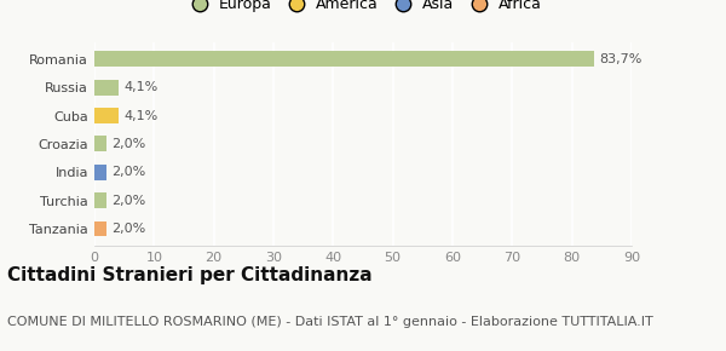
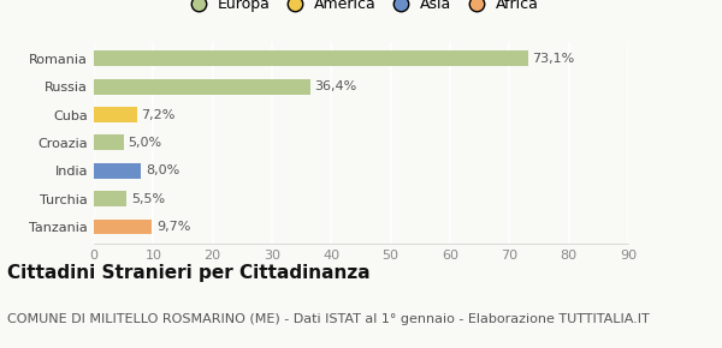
Romania: 83,7% -> 73,1%
Russia: 4,1% -> 36,4%
Cuba: 4,1% -> 7,2%
Croazia: 2,0% -> 5,0%
India: 2,0% -> 8,0%
Turchia: 2,0% -> 5,5%
Tanzania: 2,0% -> 9,7%
